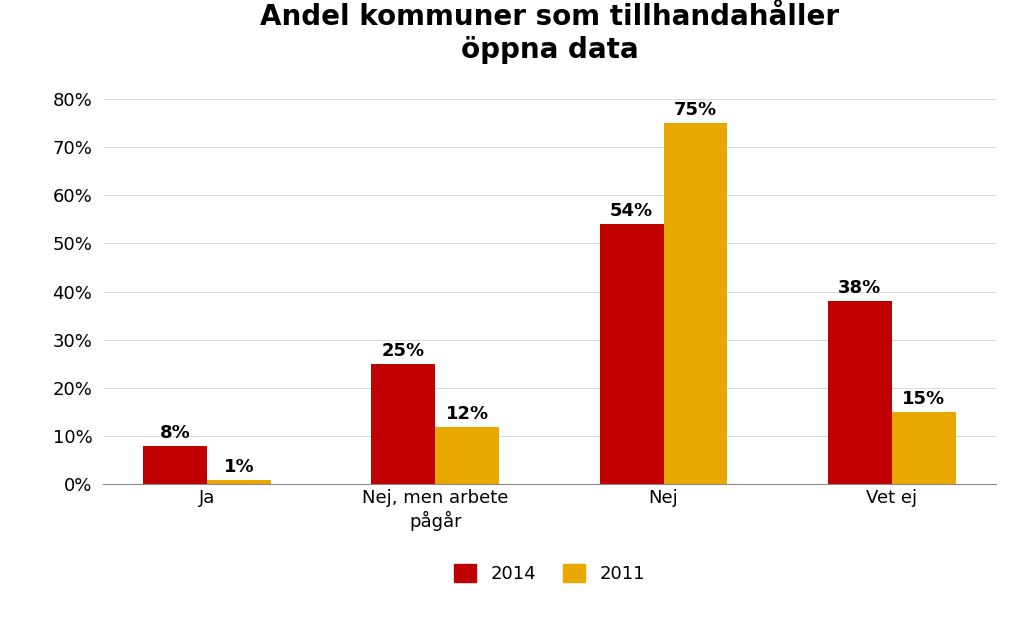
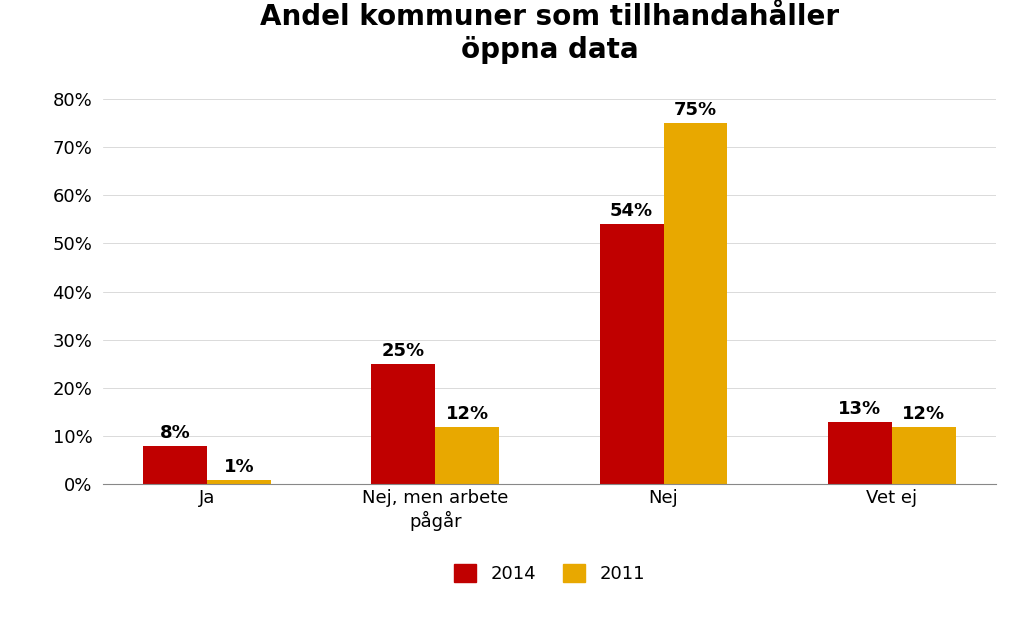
2014/Vet ej: 38% -> 13%
2011/Vet ej: 15% -> 12%
